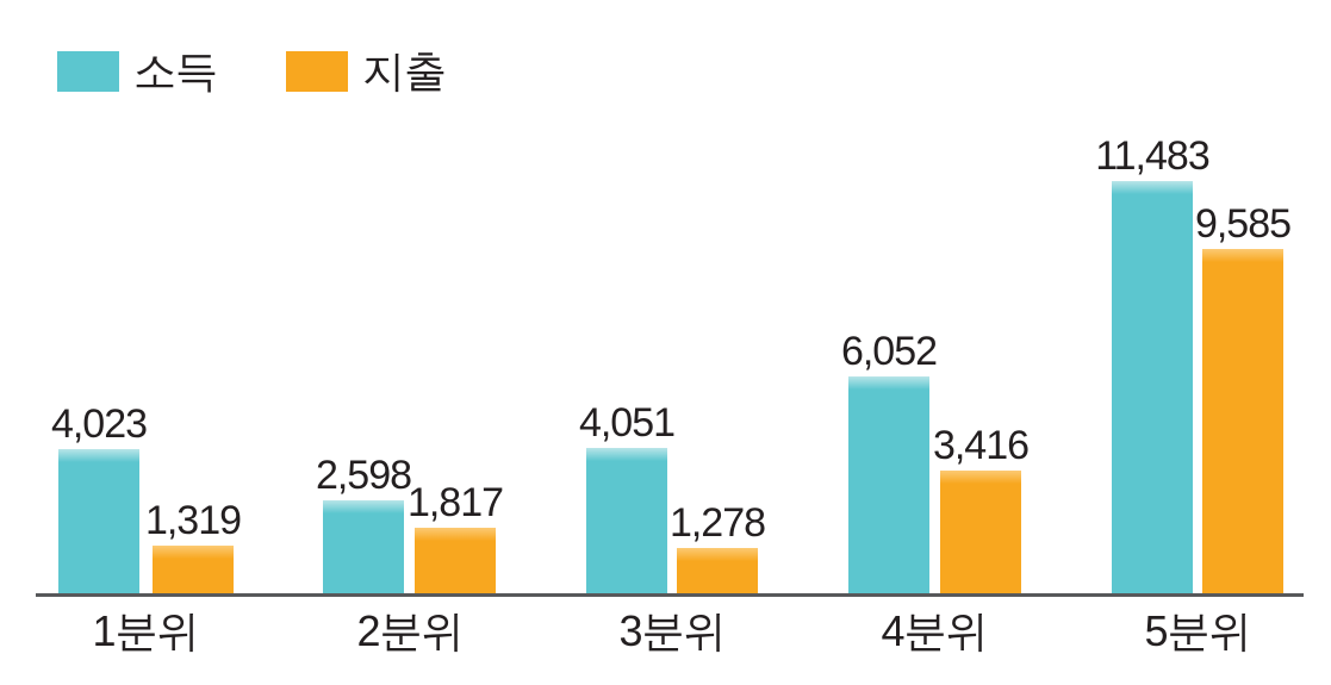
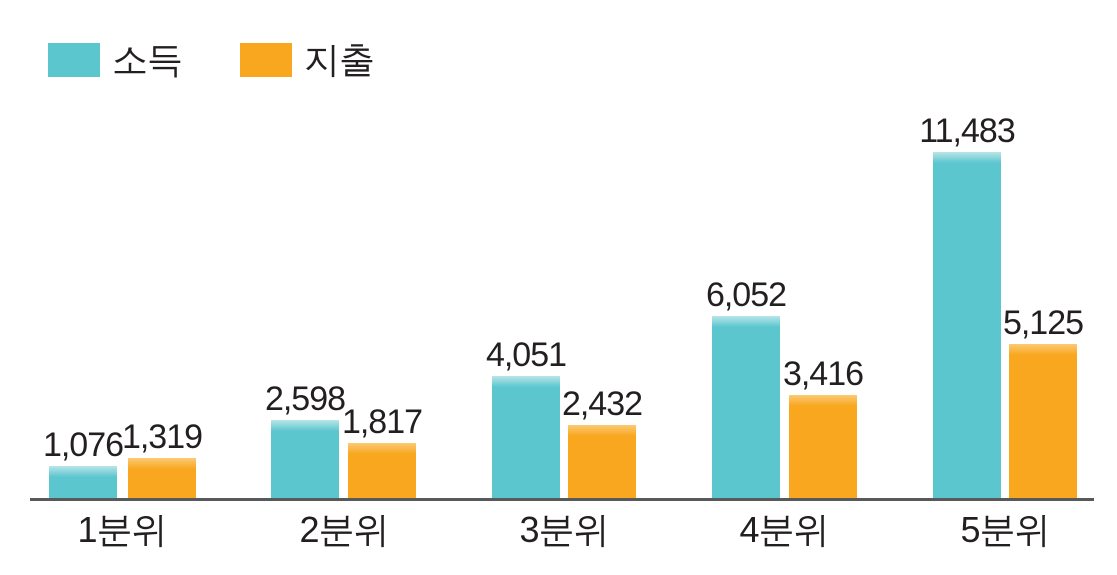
소득/1분위: 4,023 -> 1,076
지출/3분위: 1,278 -> 2,432
지출/5분위: 9,585 -> 5,125
